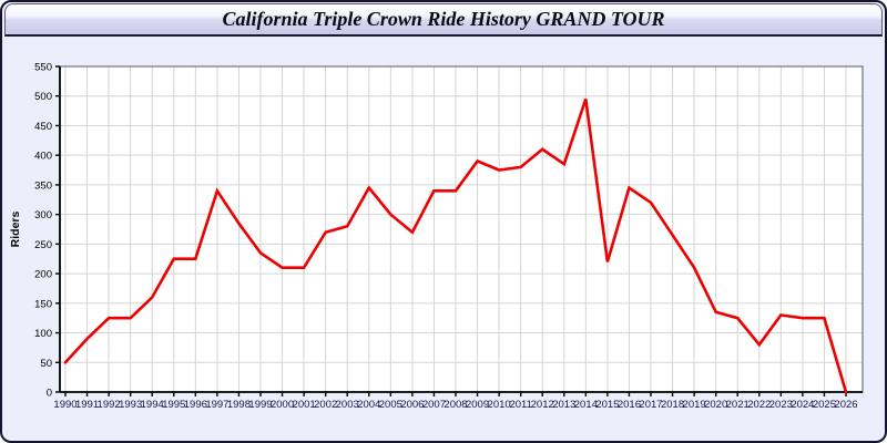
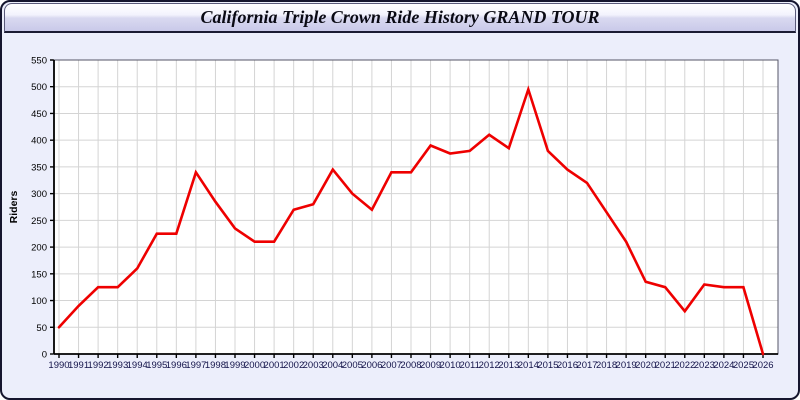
2015: 220 -> 380
